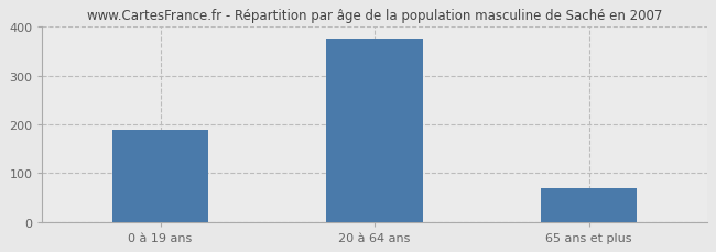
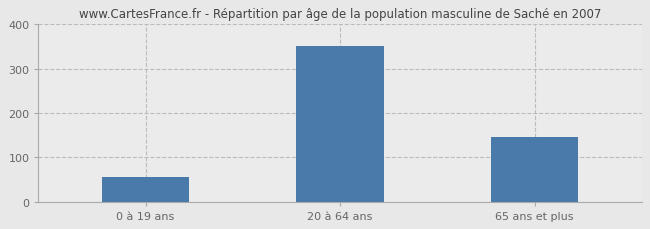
0 à 19 ans: 188 -> 55
20 à 64 ans: 375 -> 350
65 ans et plus: 70 -> 145
